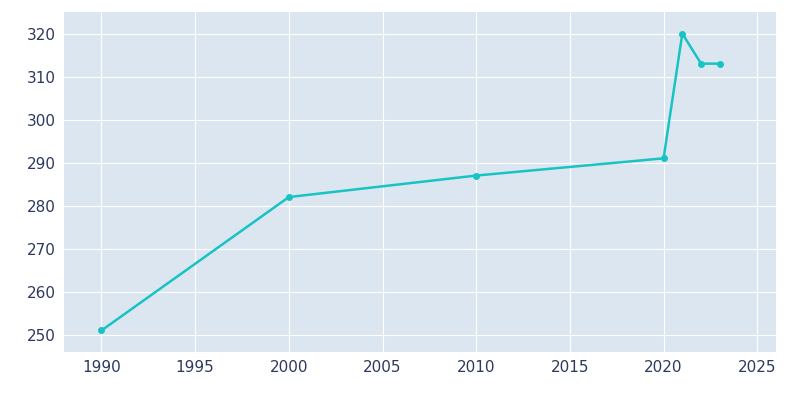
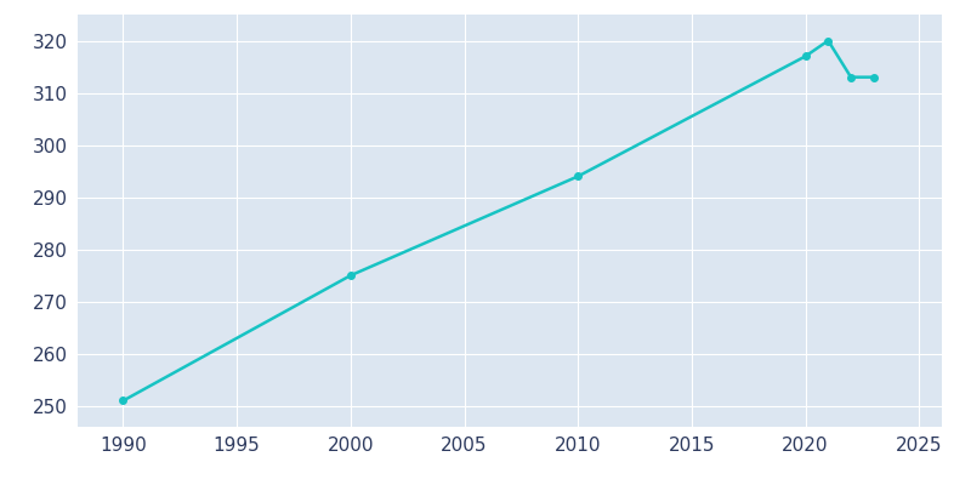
2000: 282 -> 275
2010: 287 -> 294
2020: 291 -> 317
